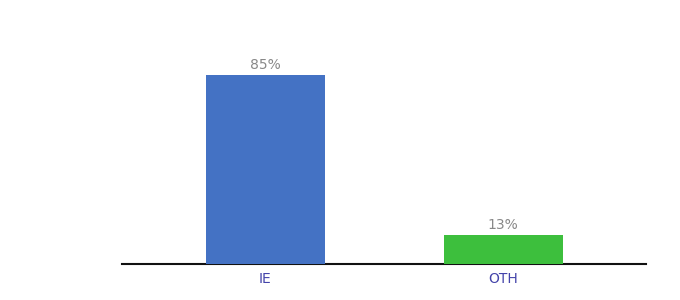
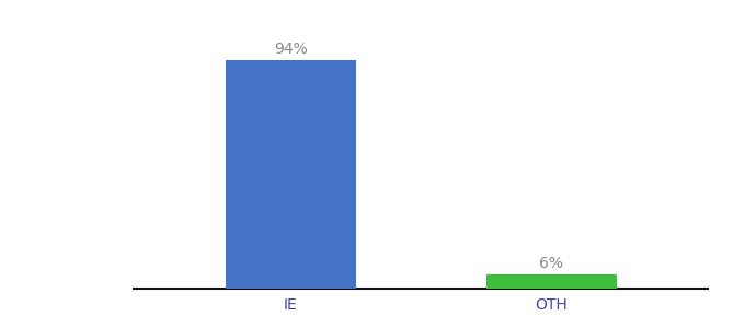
IE: 85% -> 94%
OTH: 13% -> 6%
